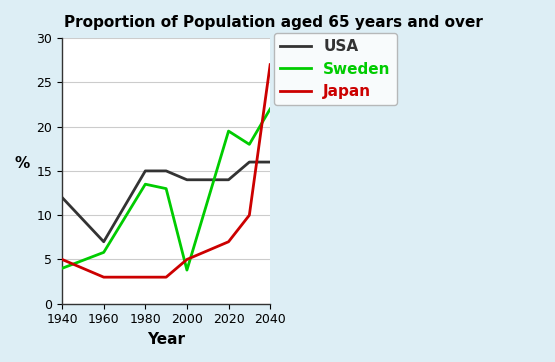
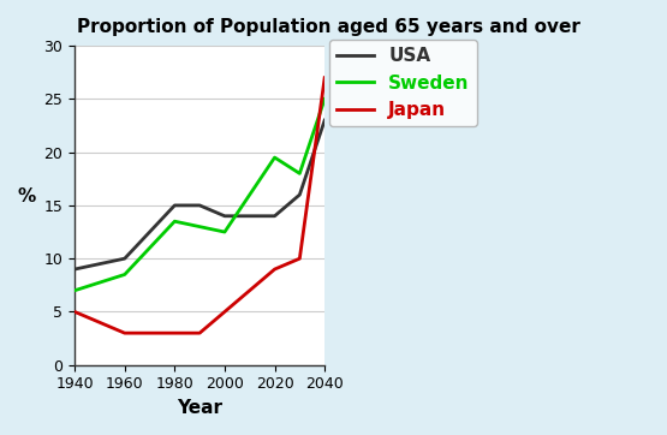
USA/1940: 12 -> 9
Sweden/1940: 4.0 -> 7.0
USA/1960: 7 -> 10
Sweden/1960: 5.8 -> 8.5
Sweden/2000: 3.8 -> 12.5
Japan/2020: 7 -> 9
USA/2040: 16 -> 23
Sweden/2040: 22.0 -> 25.0
